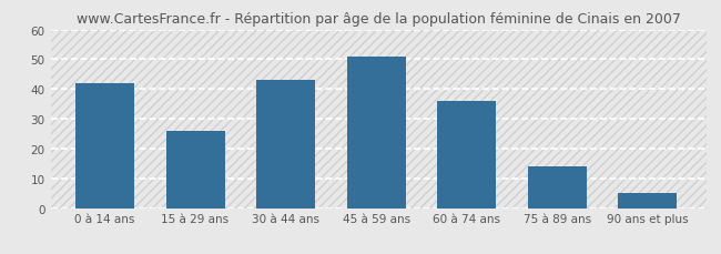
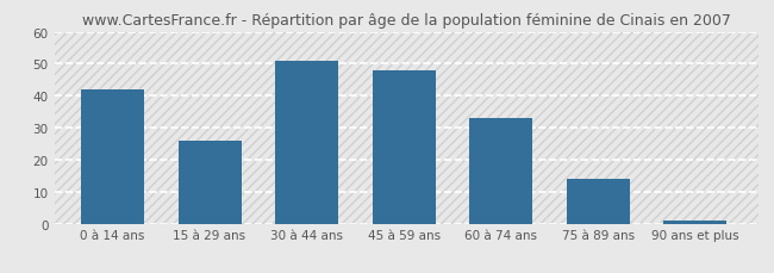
30 à 44 ans: 43 -> 51
45 à 59 ans: 51 -> 48
60 à 74 ans: 36 -> 33
90 ans et plus: 5 -> 1
